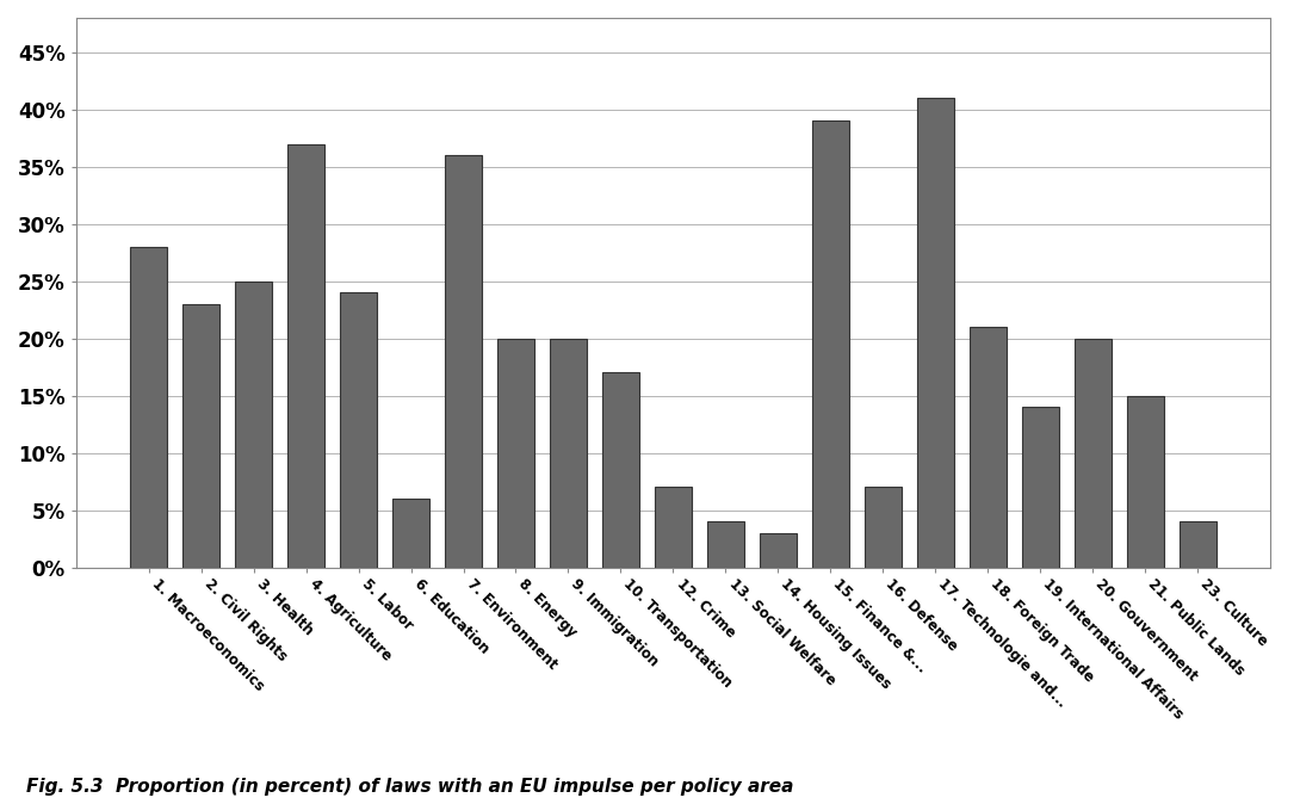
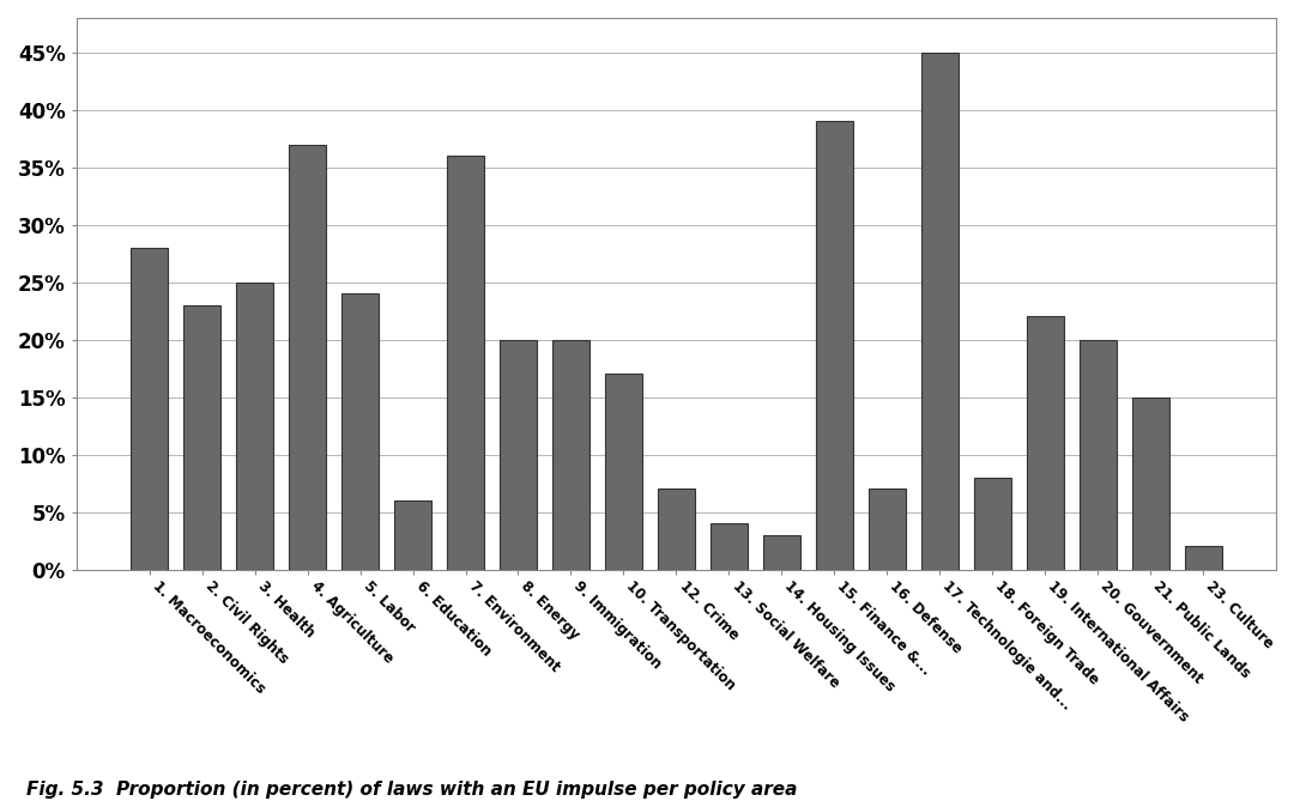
17. Technologie and...: 41% -> 45%
18. Foreign Trade: 21% -> 8%
19. International Affairs: 14% -> 22%
23. Culture: 4% -> 2%
